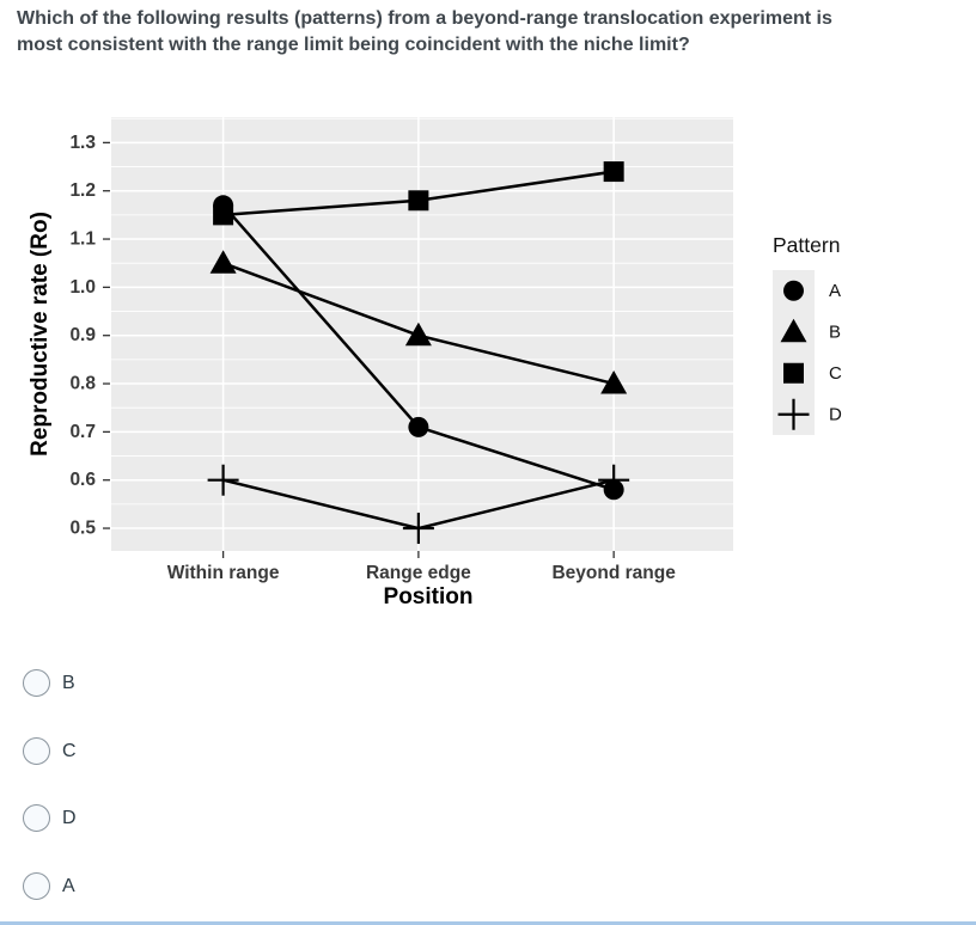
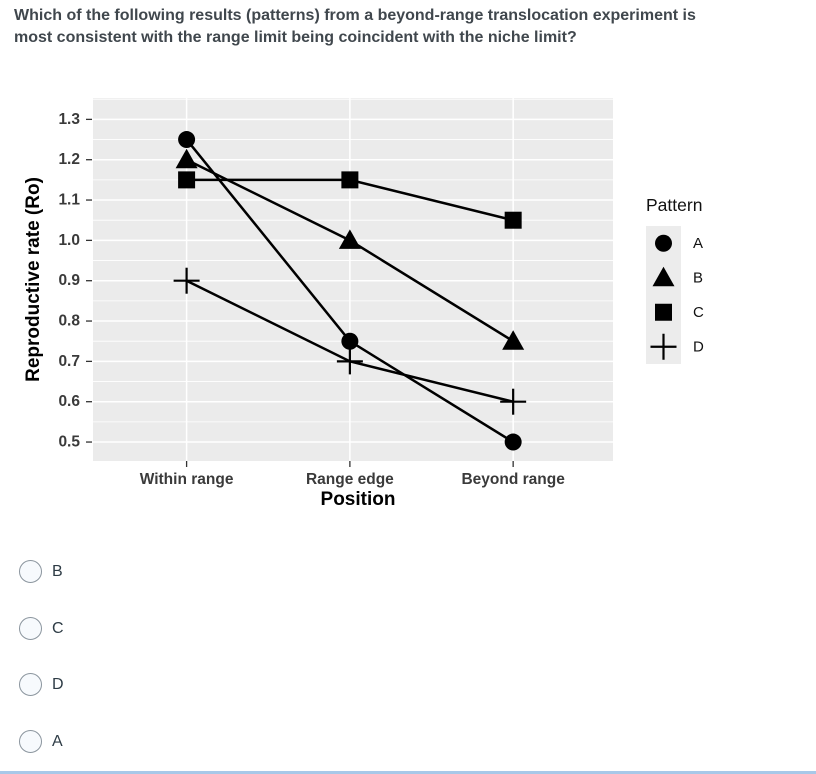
A/Within range: 1.17 -> 1.25
B/Within range: 1.05 -> 1.20
D/Within range: 0.6 -> 0.9
A/Range edge: 0.71 -> 0.75
B/Range edge: 0.90 -> 1.00
C/Range edge: 1.18 -> 1.15
D/Range edge: 0.5 -> 0.7
A/Beyond range: 0.58 -> 0.50
B/Beyond range: 0.80 -> 0.75
C/Beyond range: 1.24 -> 1.05
